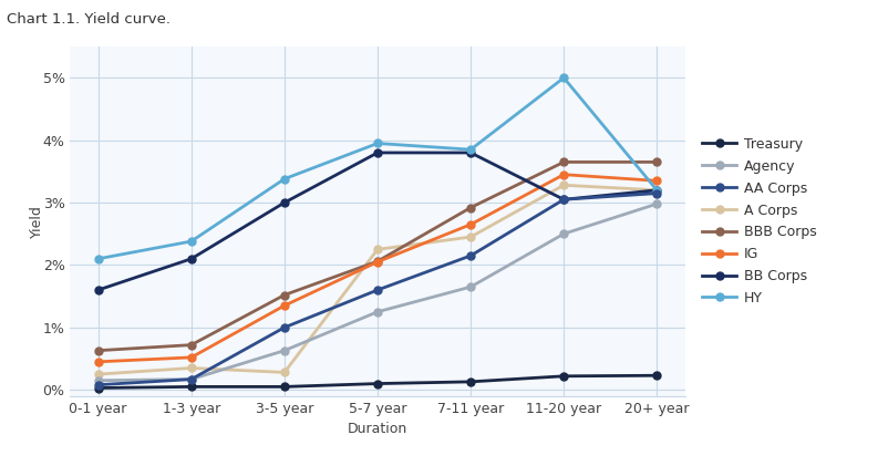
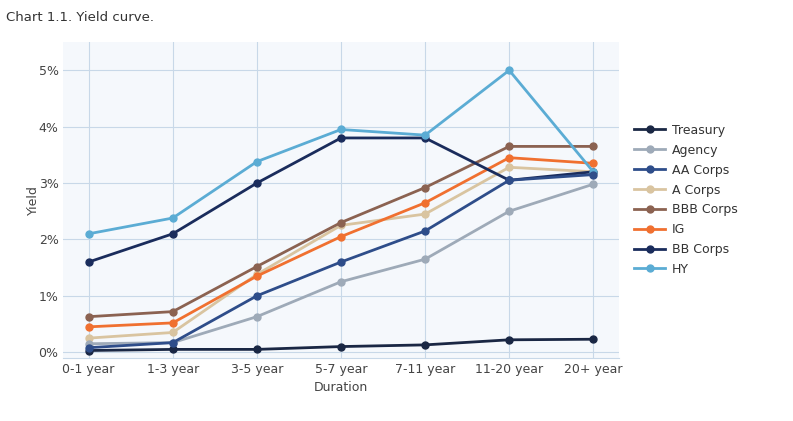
A Corps/3-5 year: 0.28% -> 1.38%
BBB Corps/5-7 year: 2.06% -> 2.30%
